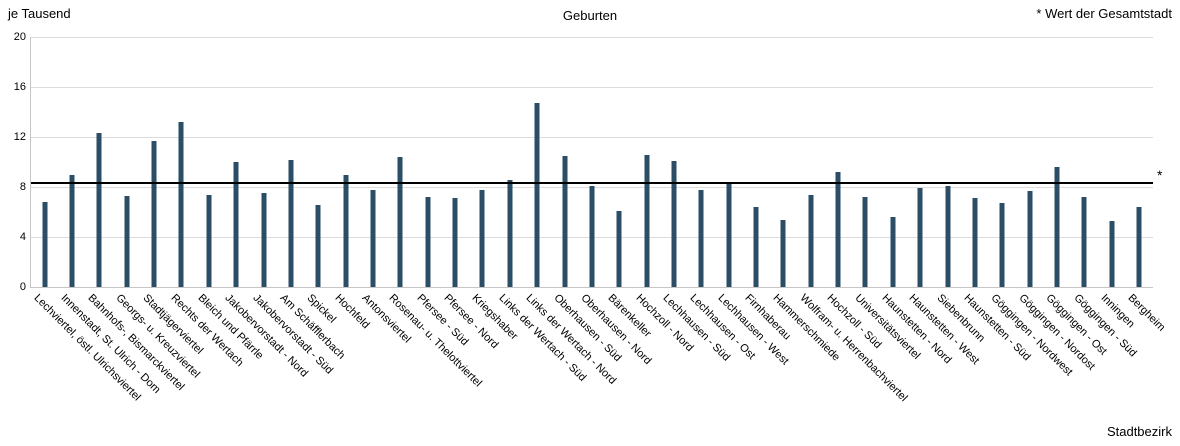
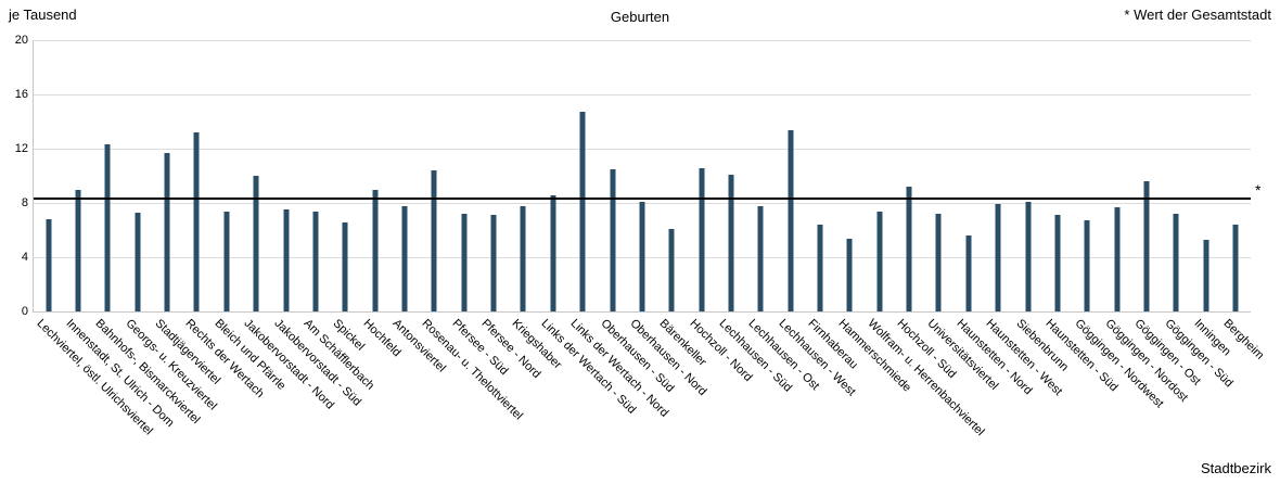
Am Schäfflerbach: 10.2 -> 7.4
Lechhausen - West: 8.4 -> 13.4
